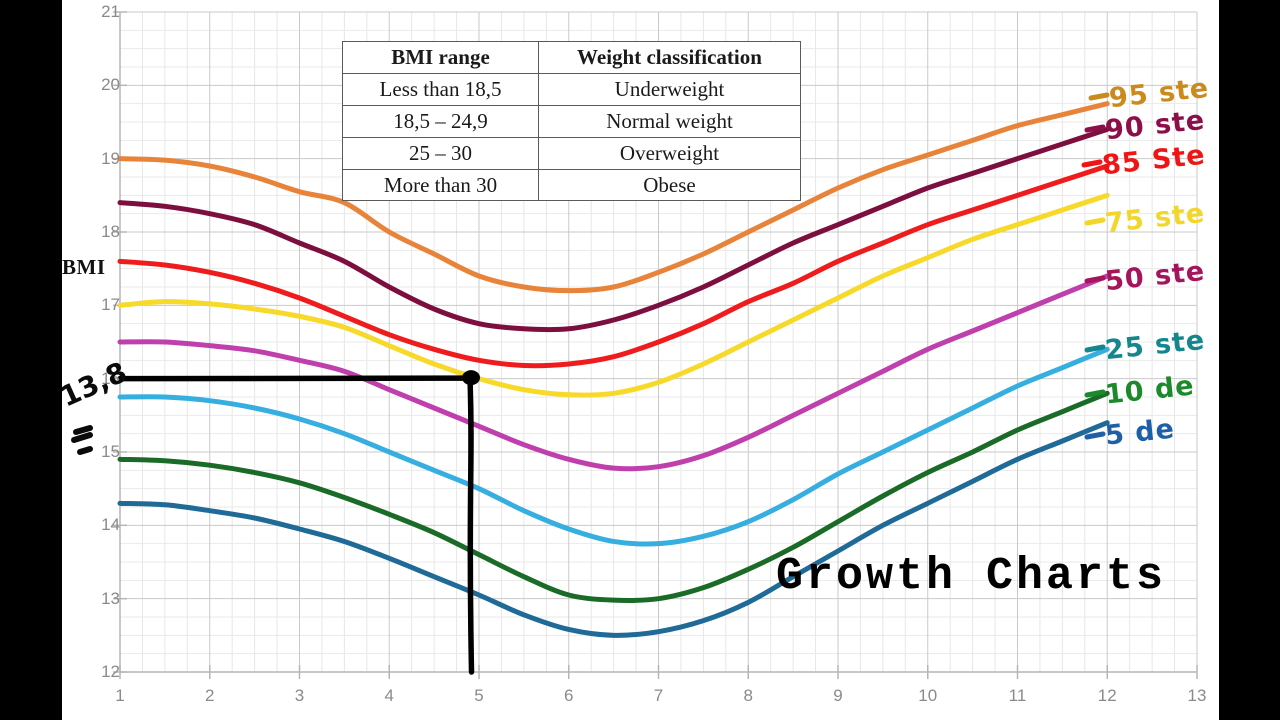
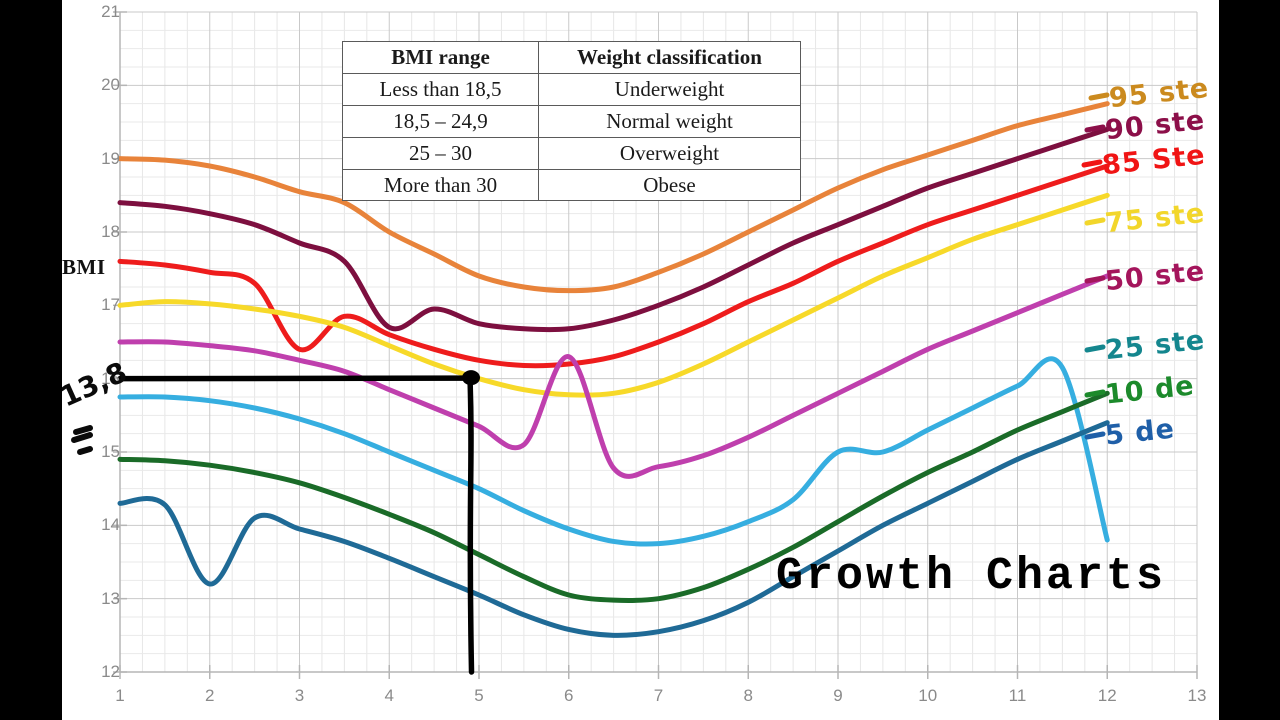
5 de/2: 14.2 -> 13.2
85 Ste/3: 17.1 -> 16.4
90 ste/4: 17.2 -> 16.7
50 ste/6: 14.9 -> 16.3
25 ste/9: 14.7 -> 15.0
25 ste/12: 16.4 -> 13.8
